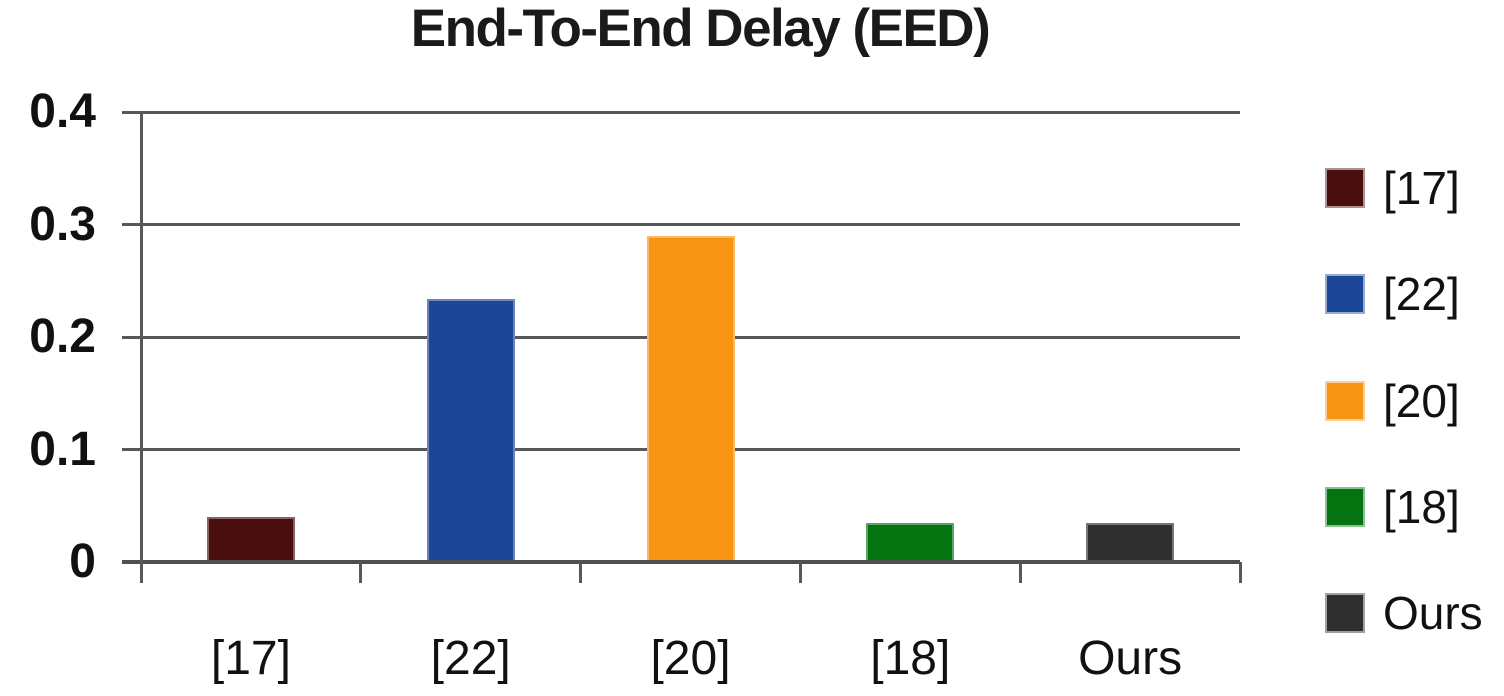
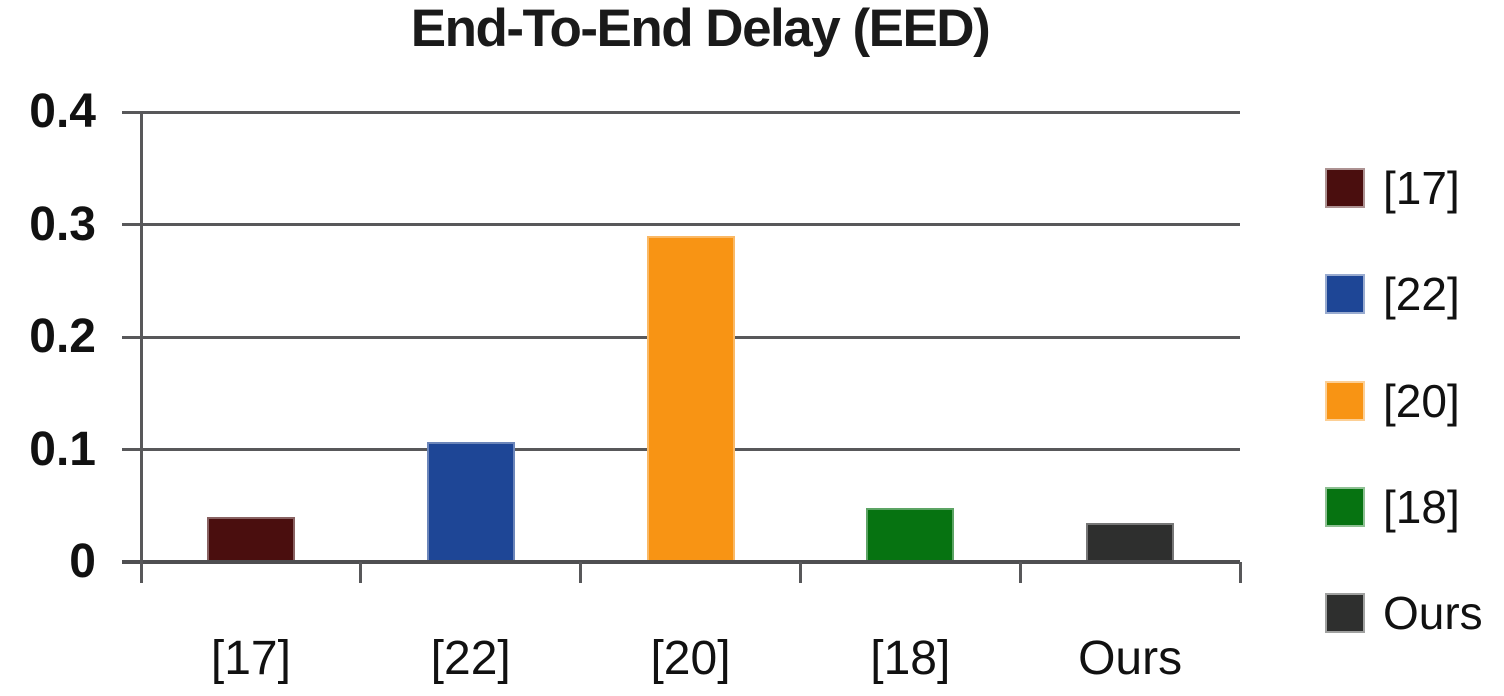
[22]: 0.234 -> 0.107
[18]: 0.035 -> 0.048
